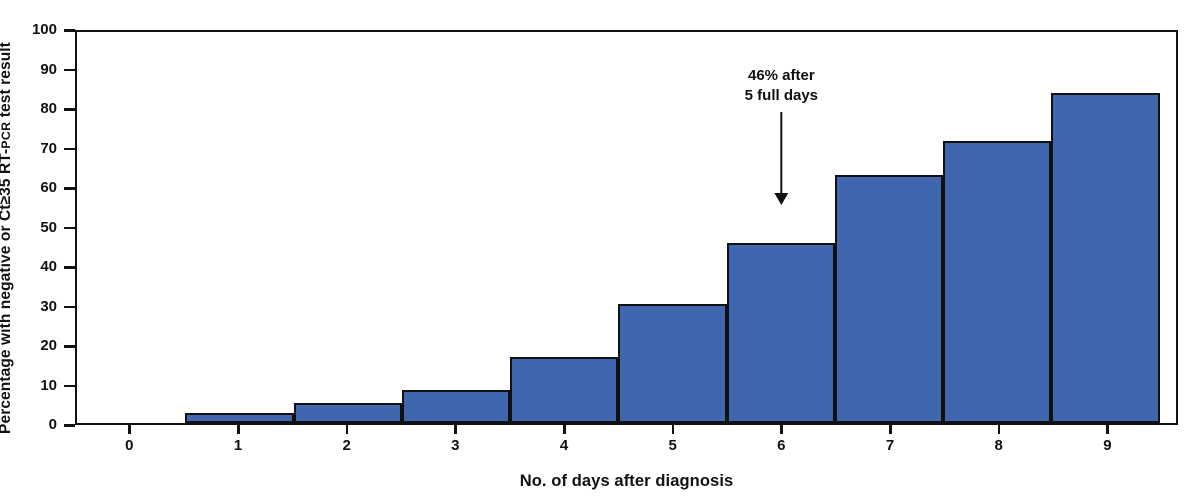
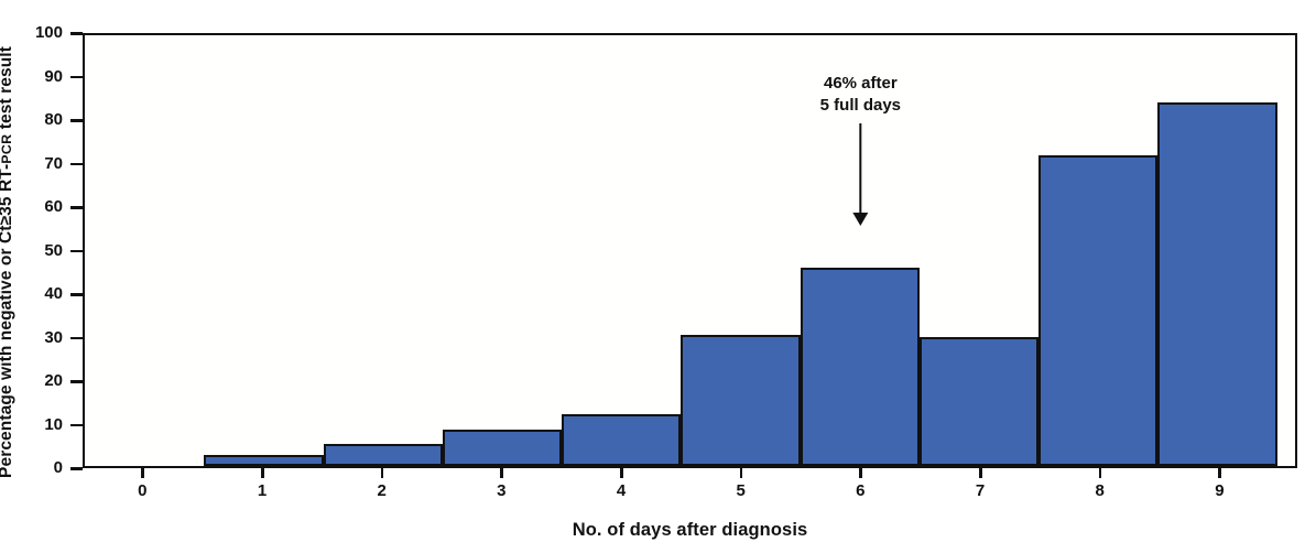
4: 17 -> 12
7: 64 -> 30
